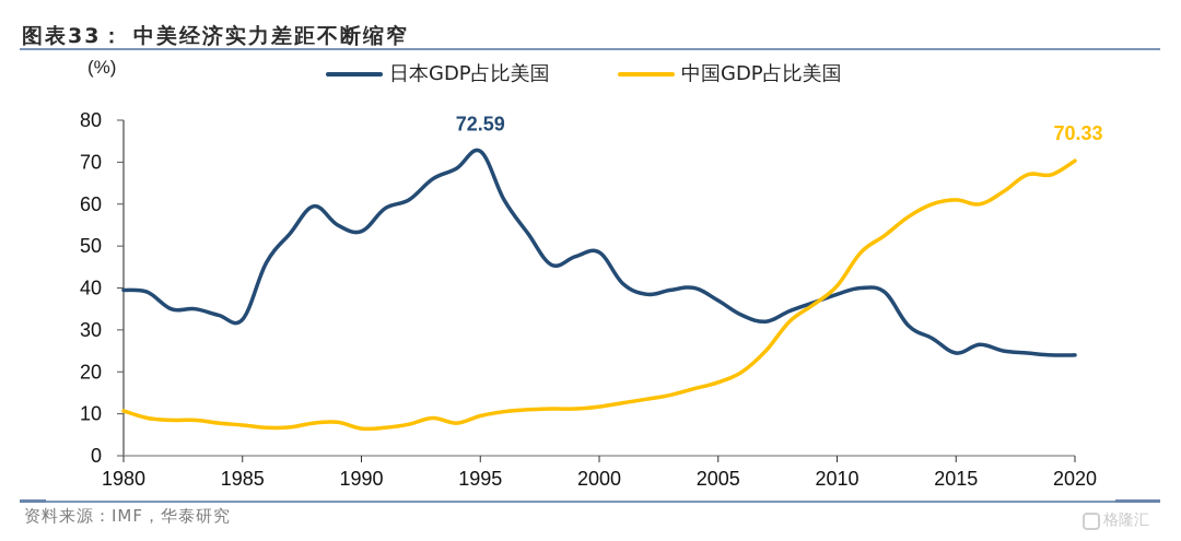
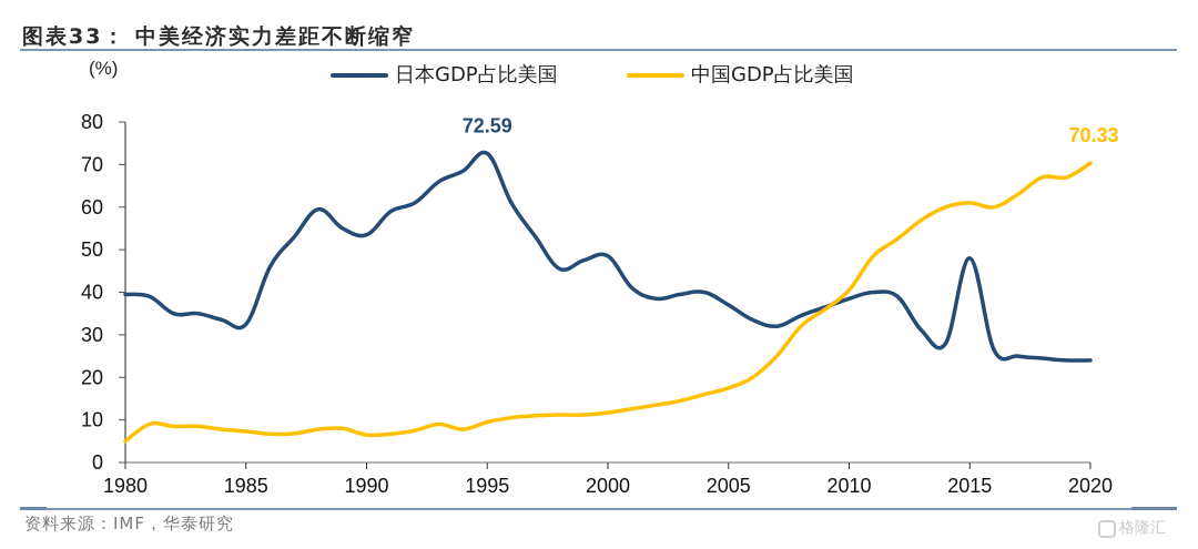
中国GDP占比美国/1980: 11 -> 5
日本GDP占比美国/2015: 24 -> 48
